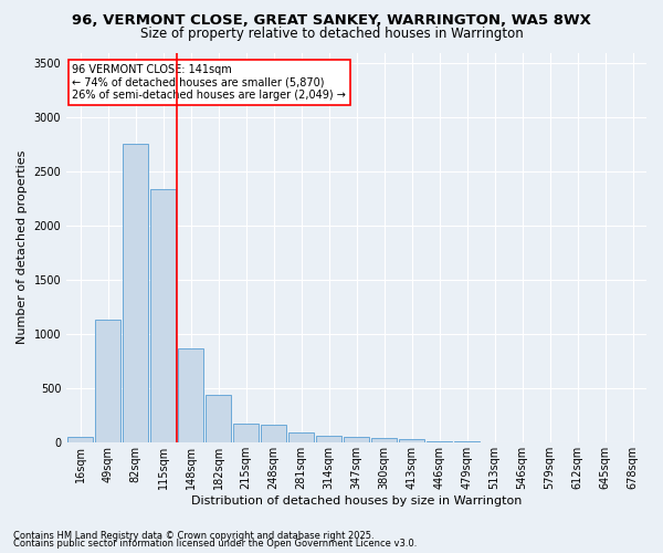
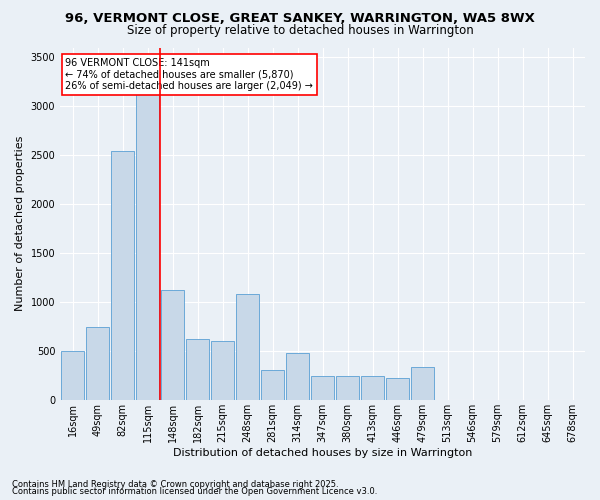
16sqm: 50 -> 500
49sqm: 1130 -> 740
82sqm: 2760 -> 2540
115sqm: 2340 -> 3140
148sqm: 870 -> 1120
182sqm: 440 -> 620
215sqm: 170 -> 600
248sqm: 160 -> 1080
281sqm: 90 -> 300
314sqm: 60 -> 480
347sqm: 40 -> 240
380sqm: 40 -> 240
413sqm: 30 -> 240
446sqm: 10 -> 220
479sqm: 10 -> 340
